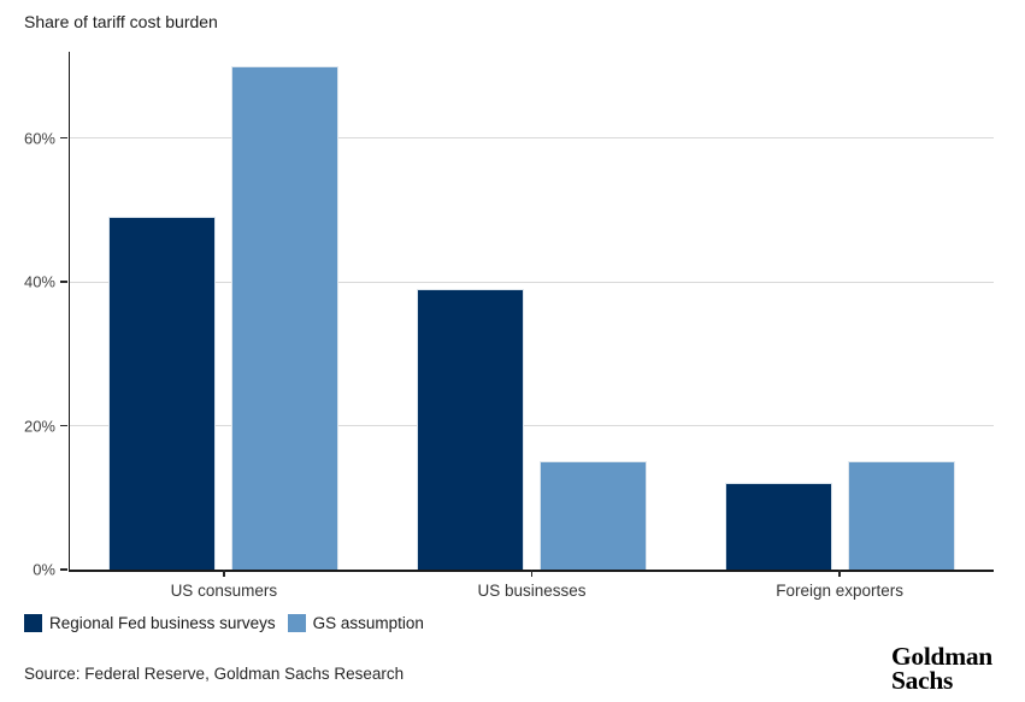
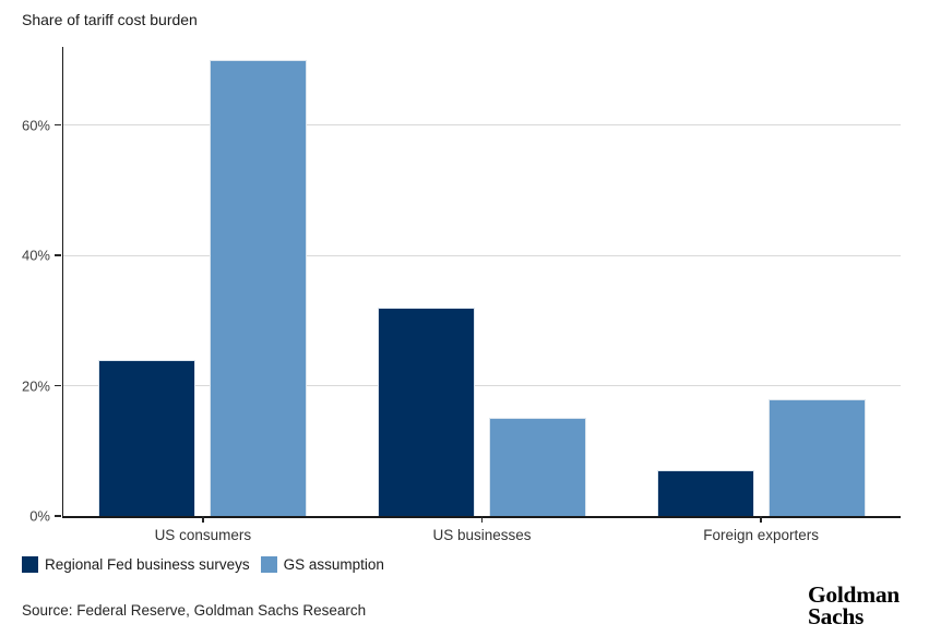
Regional Fed business surveys/US consumers: 49% -> 24%
Regional Fed business surveys/US businesses: 39% -> 32%
Regional Fed business surveys/Foreign exporters: 12% -> 7%
GS assumption/Foreign exporters: 15% -> 18%
